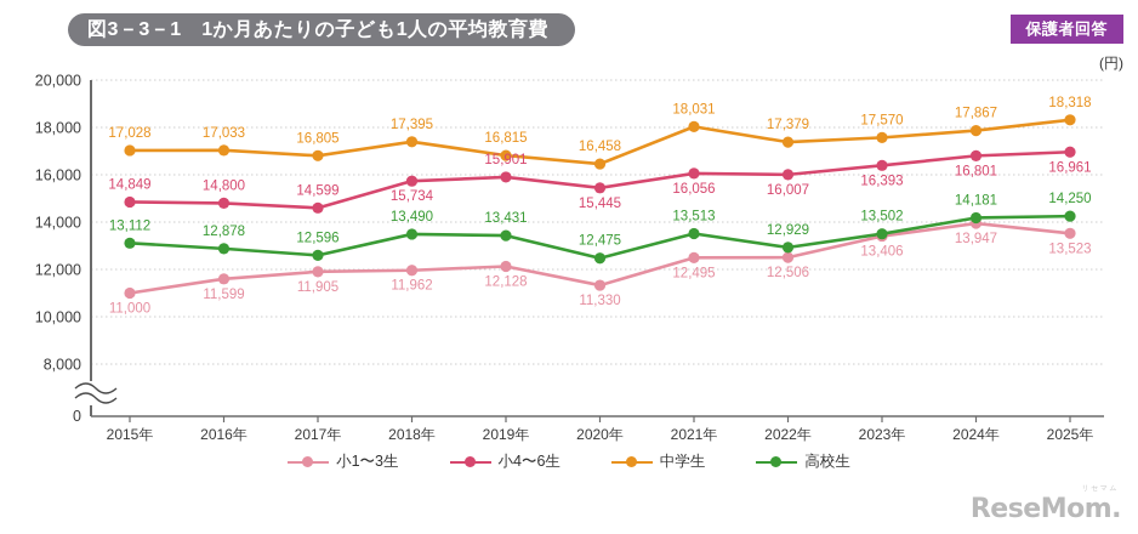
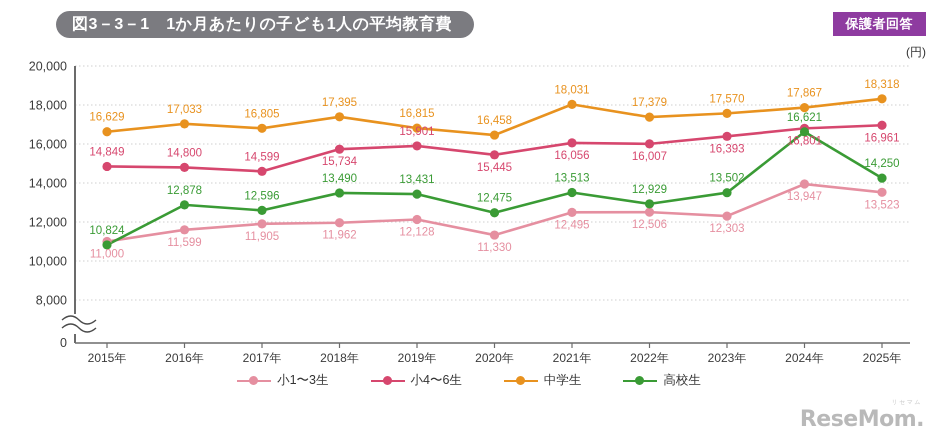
中学生/2015年: 17,028 -> 16,629
高校生/2015年: 13,112 -> 10,824
小1〜3生/2023年: 13,406 -> 12,303
高校生/2024年: 14,181 -> 16,621
